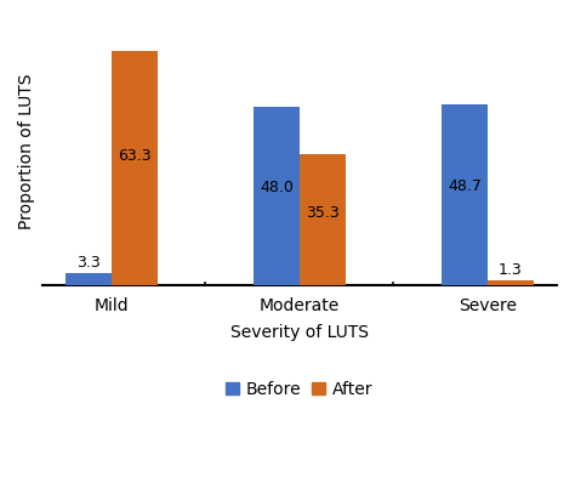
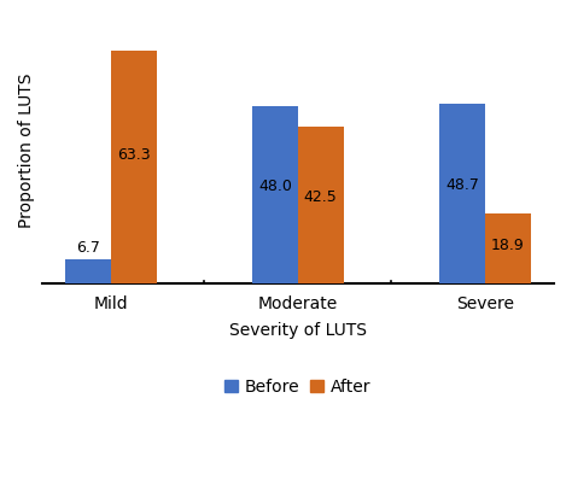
Before/Mild: 3.3 -> 6.7
After/Moderate: 35.3 -> 42.5
After/Severe: 1.3 -> 18.9
